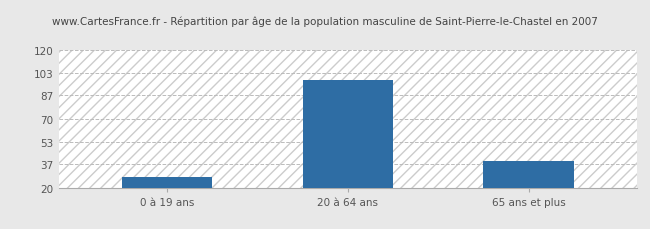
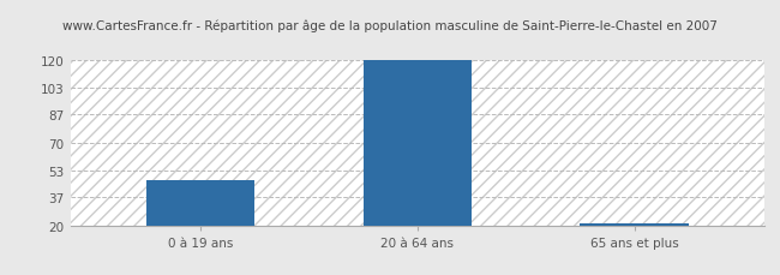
0 à 19 ans: 28 -> 47
20 à 64 ans: 98 -> 120
65 ans et plus: 39 -> 21
